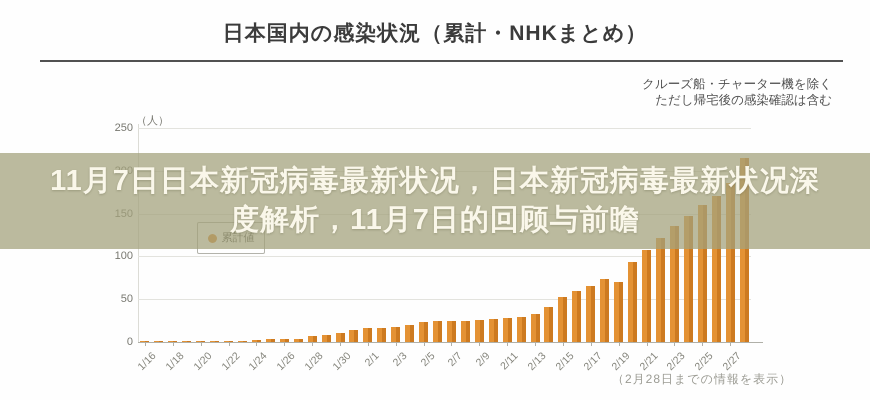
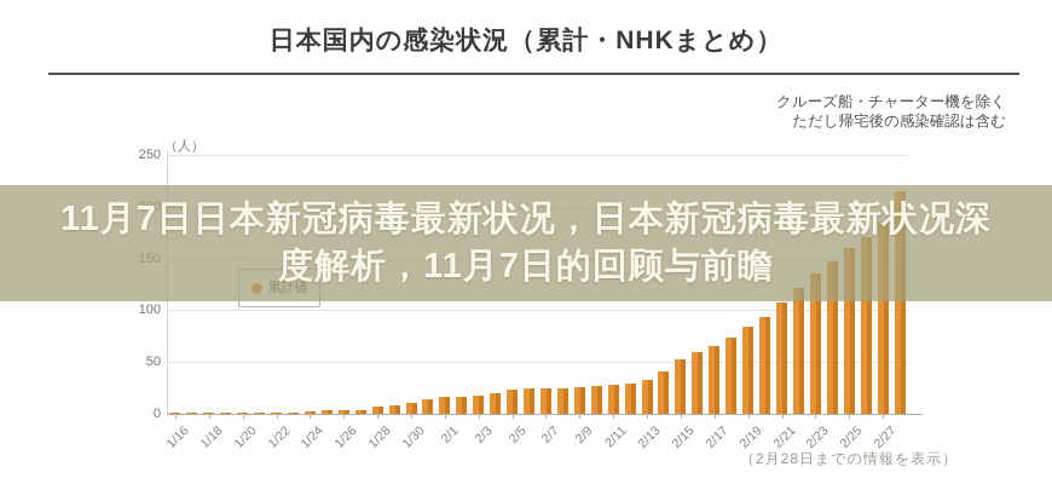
2/19: 70 -> 80
